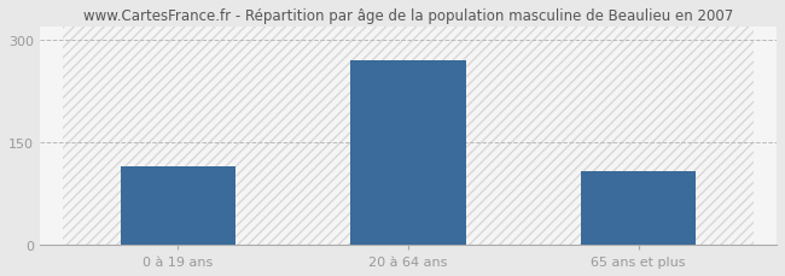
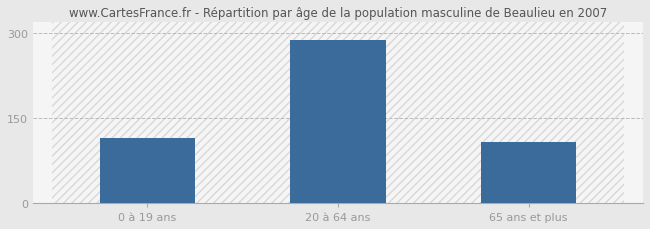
20 à 64 ans: 270 -> 288
